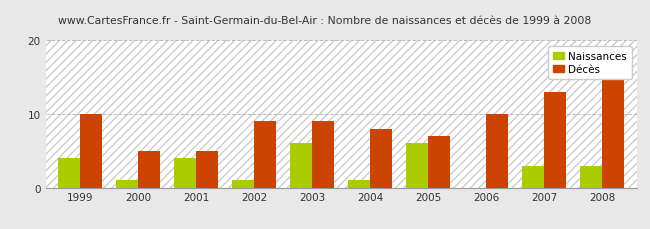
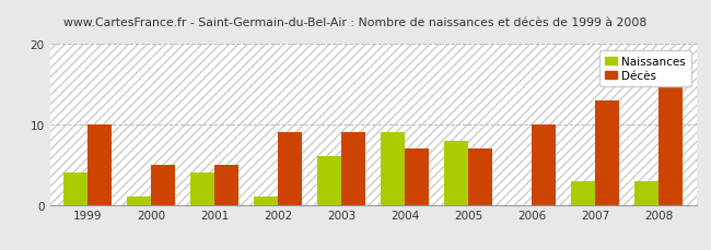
Naissances/2004: 1 -> 9
Décès/2004: 8 -> 7
Naissances/2005: 6 -> 8
